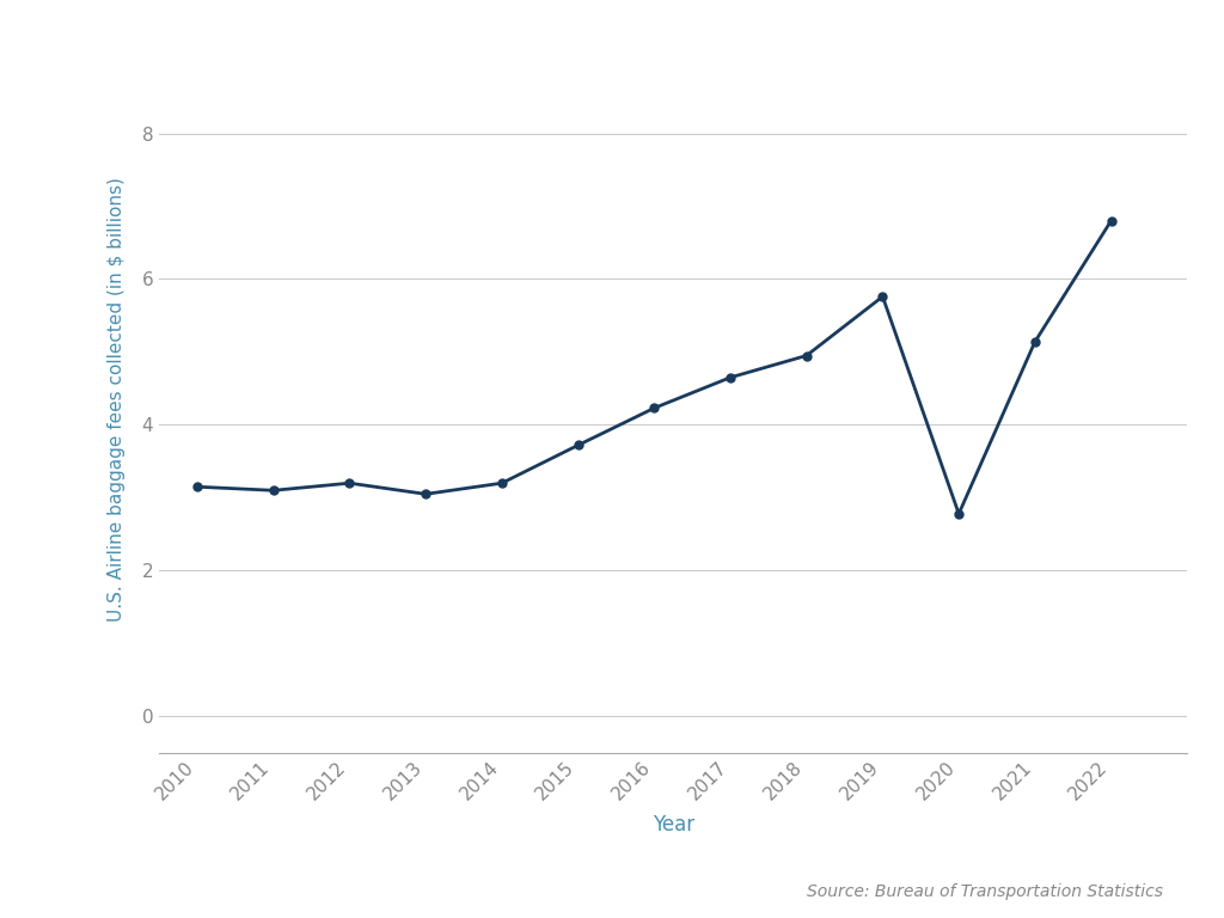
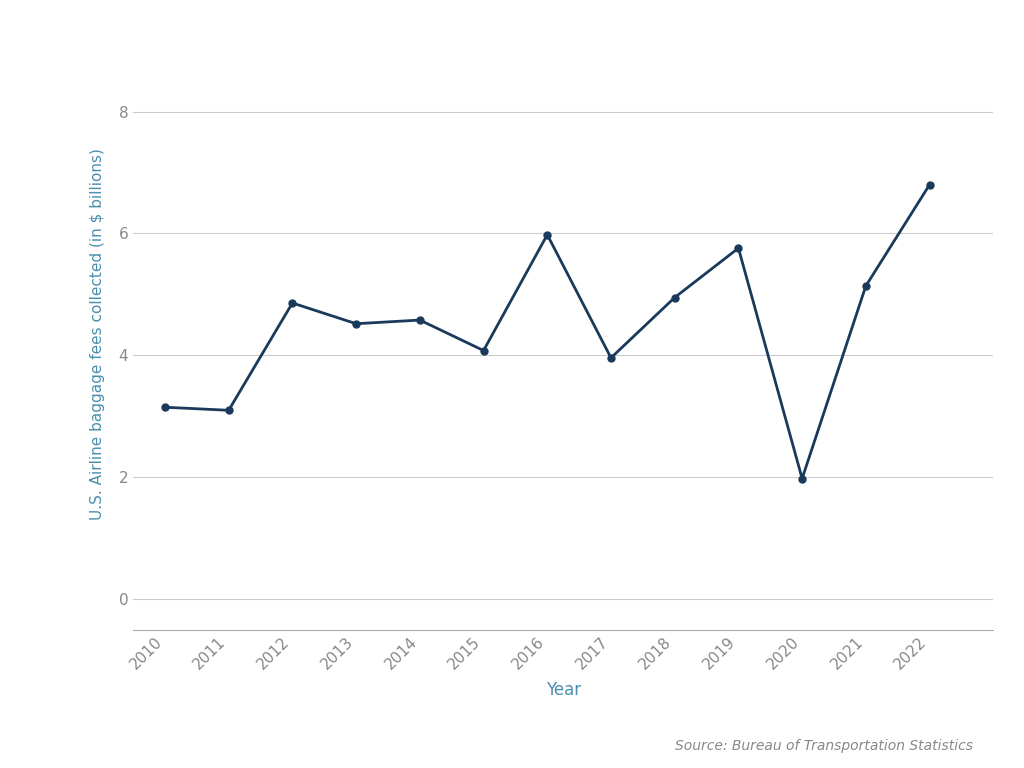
2012: 3.20 -> 4.86
2013: 3.05 -> 4.52
2014: 3.20 -> 4.58
2015: 3.72 -> 4.08
2016: 4.23 -> 5.98
2017: 4.65 -> 3.96
2020: 2.78 -> 1.98
